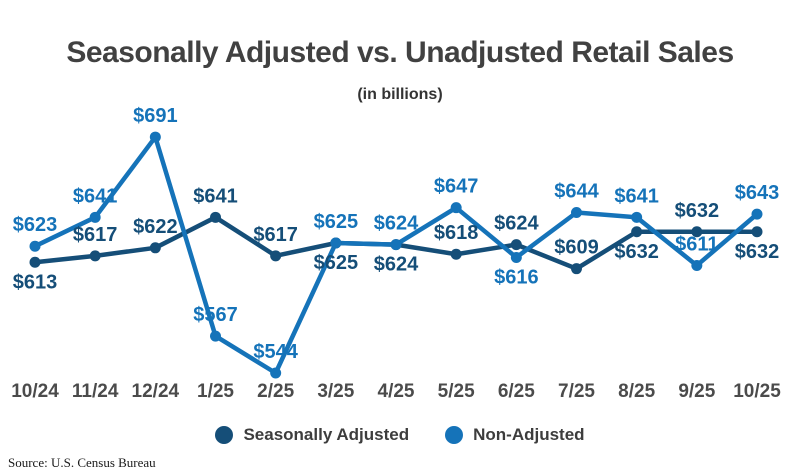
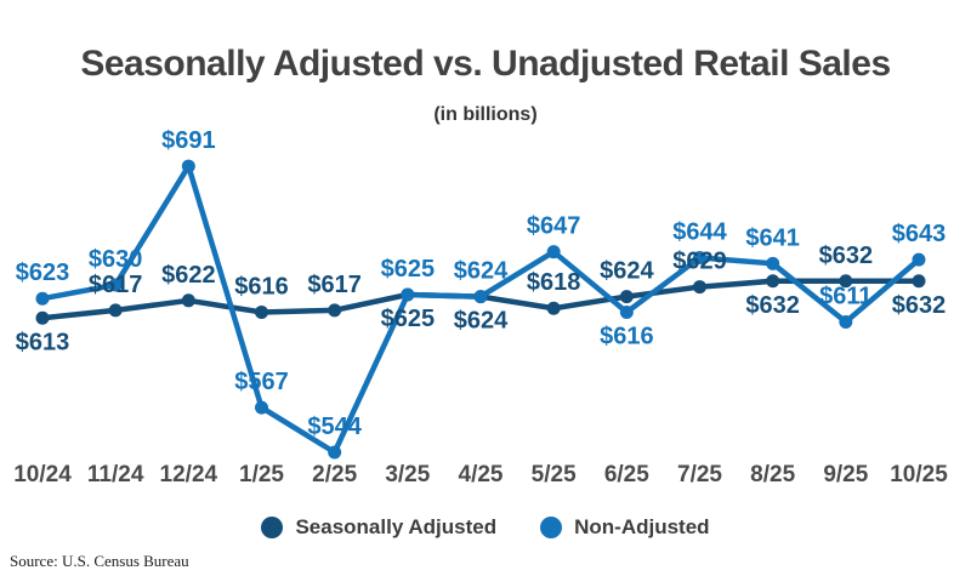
Non-Adjusted/11/24: $641 -> $630
Seasonally Adjusted/1/25: $641 -> $616
Seasonally Adjusted/7/25: $609 -> $629
